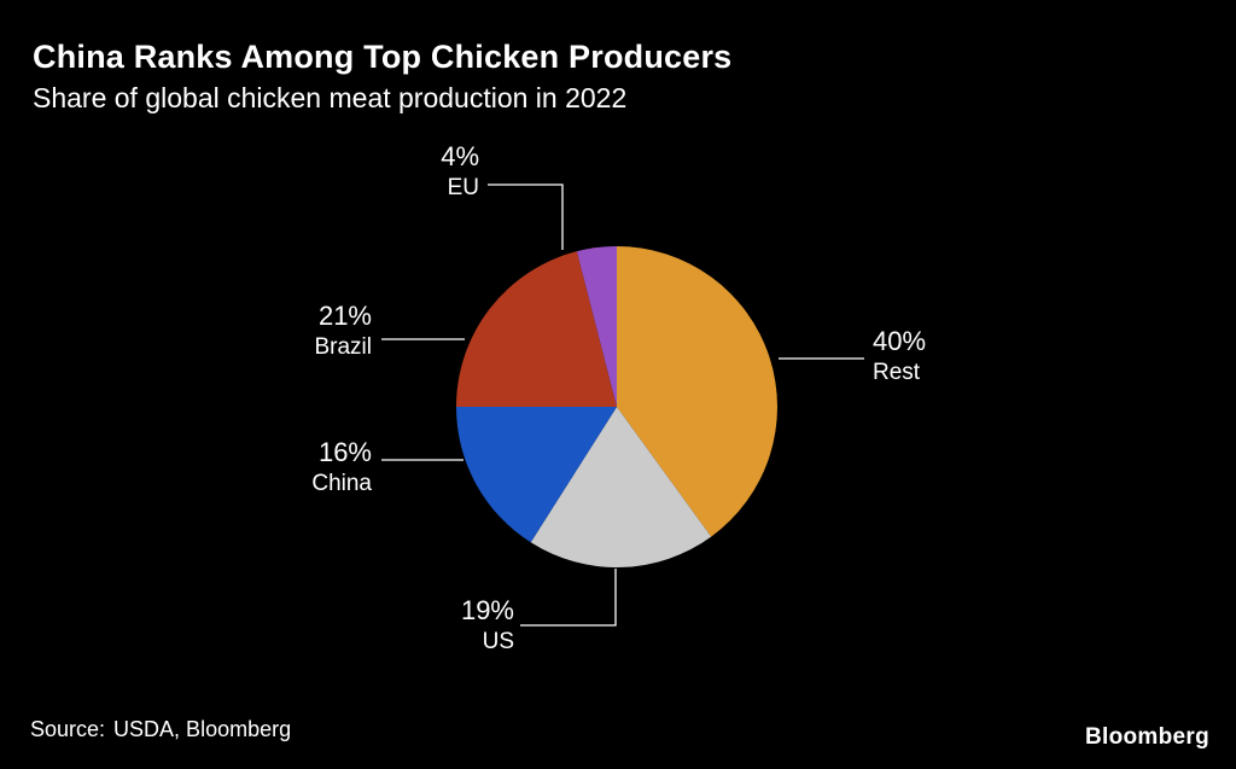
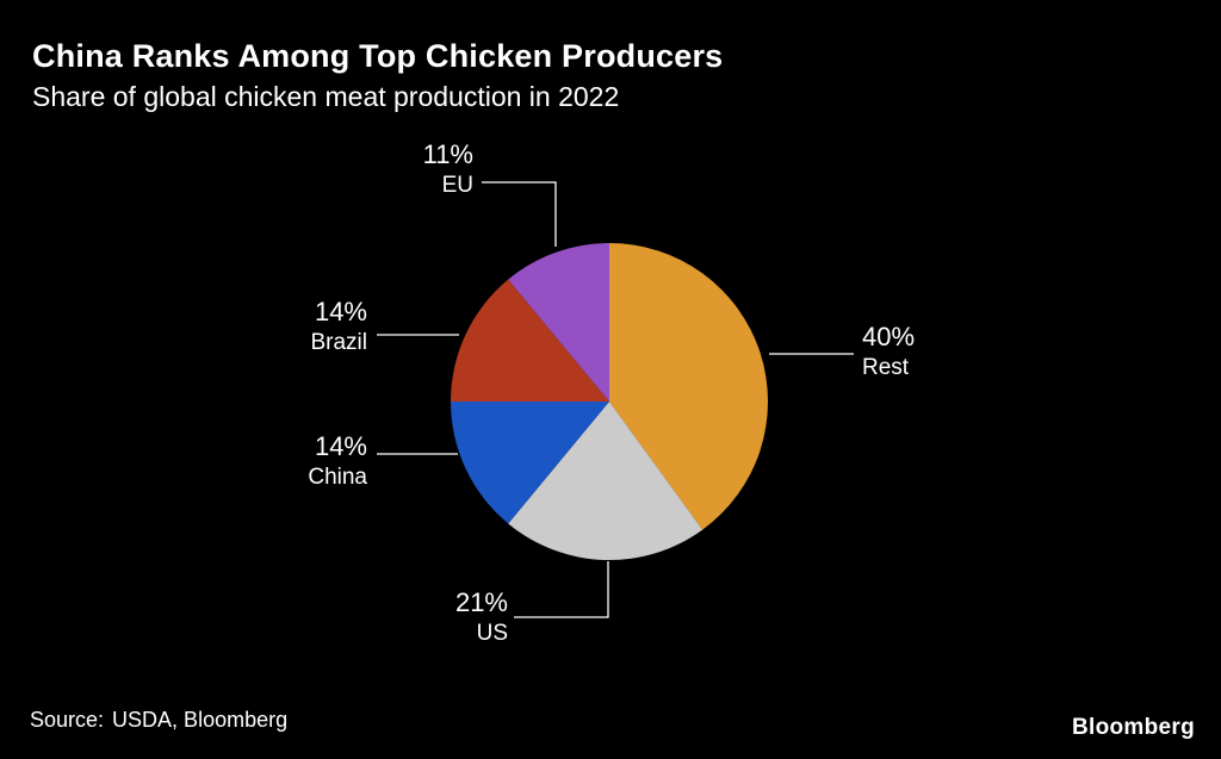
US: 19% -> 21%
China: 16% -> 14%
Brazil: 21% -> 14%
EU: 4% -> 11%
